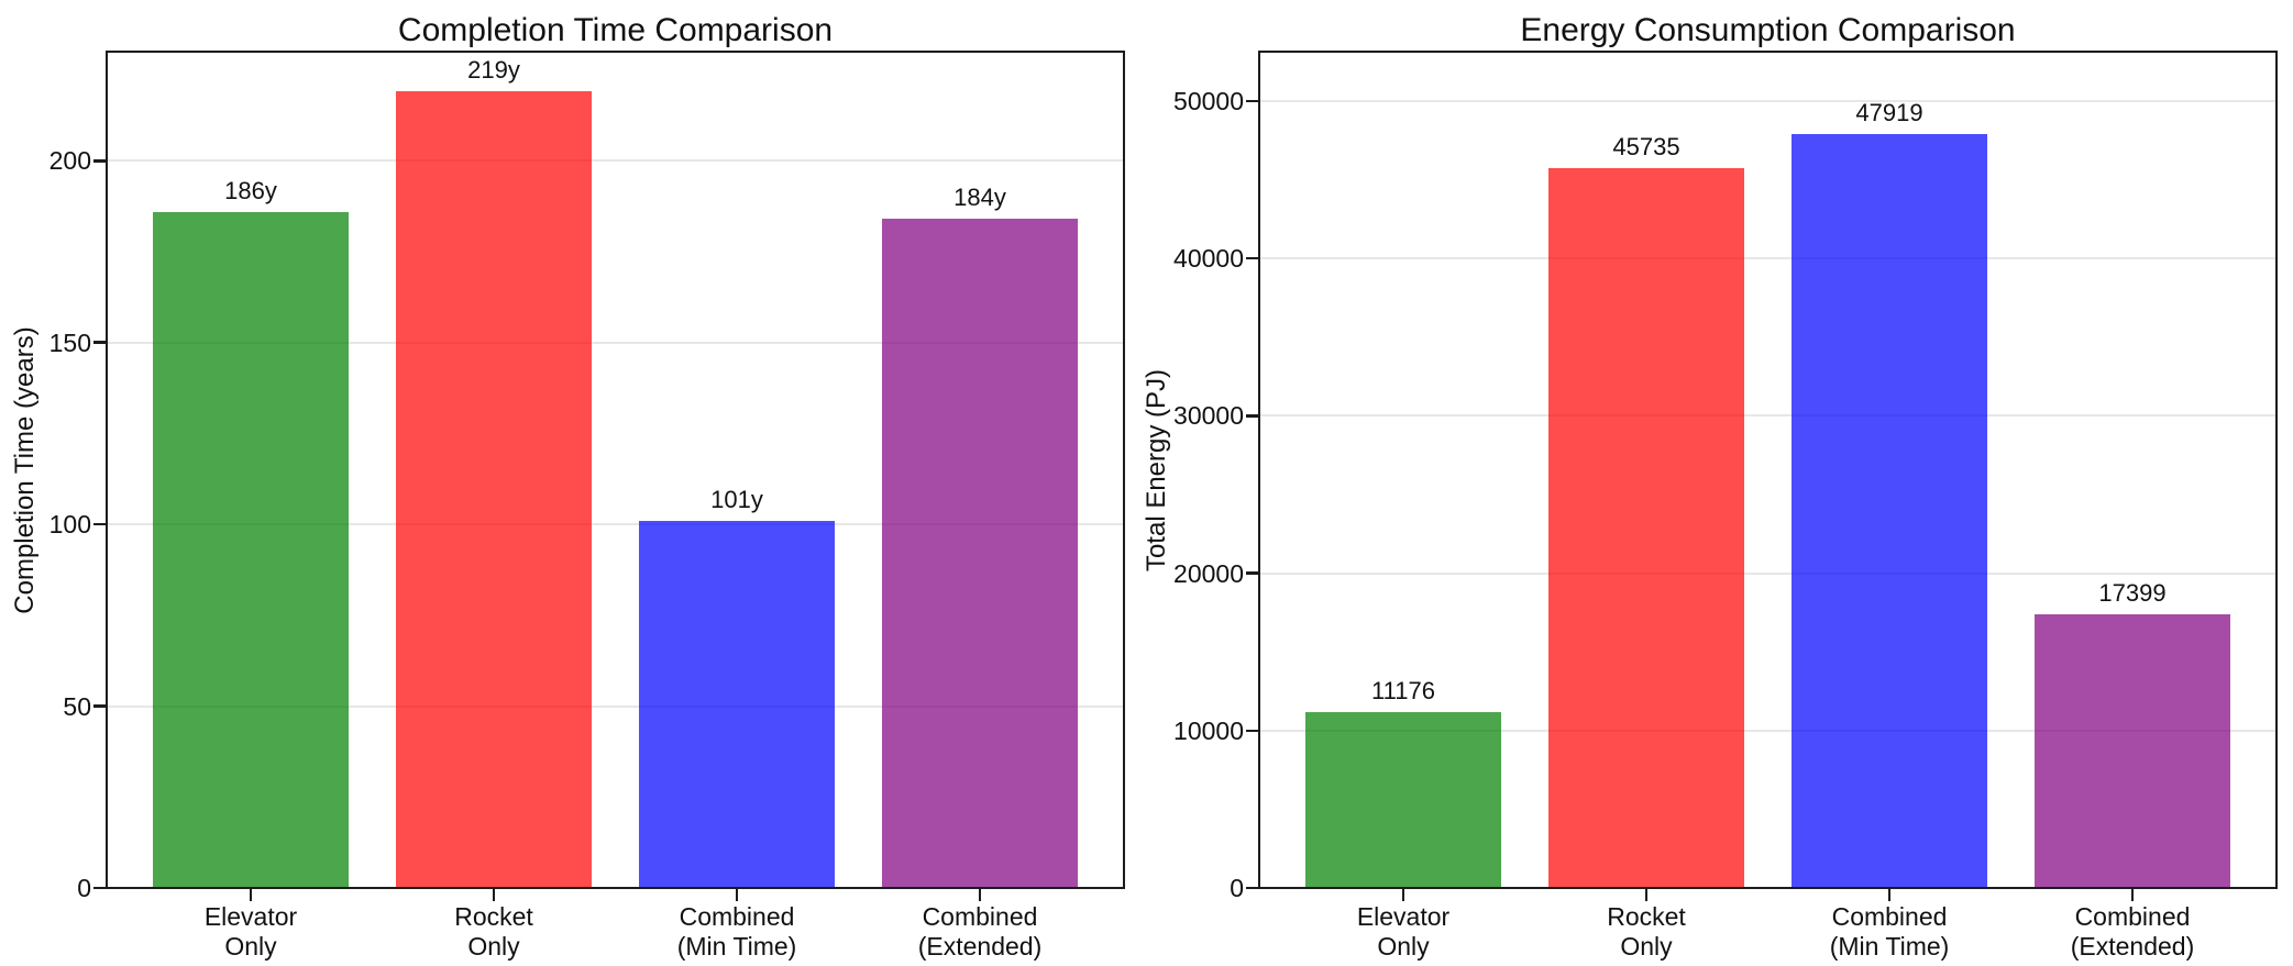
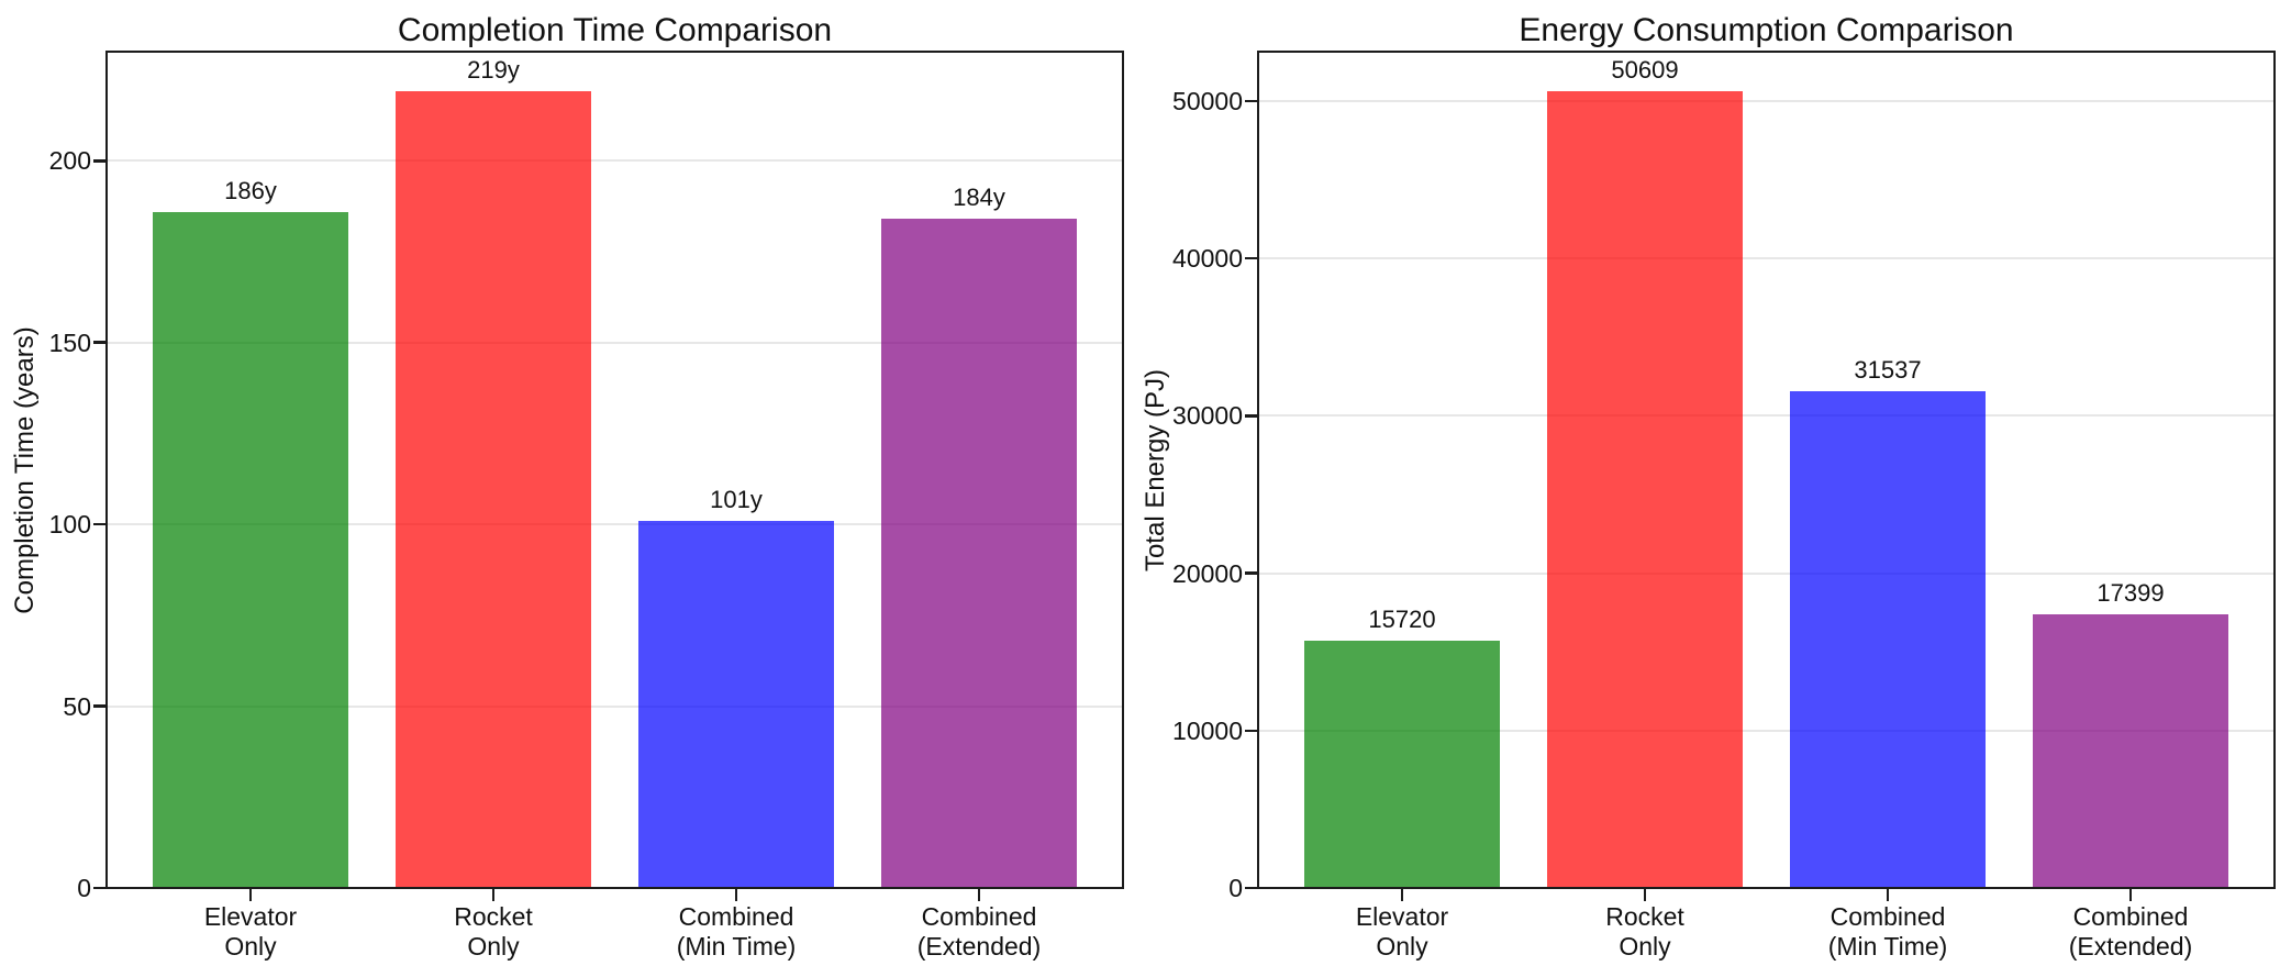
Energy Consumption Comparison/Elevator Only: 11176 -> 15720
Energy Consumption Comparison/Rocket Only: 45735 -> 50609
Energy Consumption Comparison/Combined (Min Time): 47919 -> 31537
